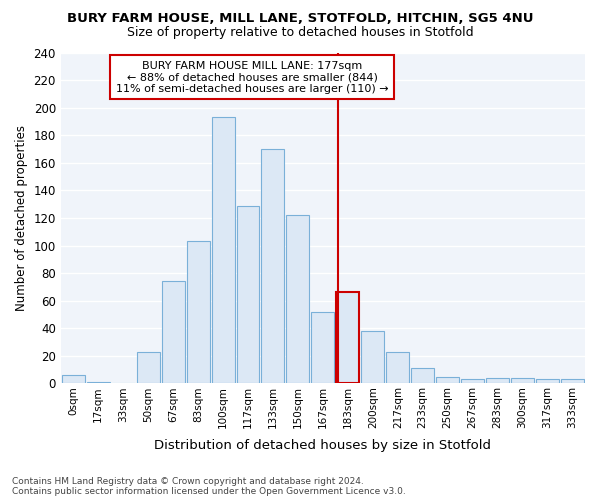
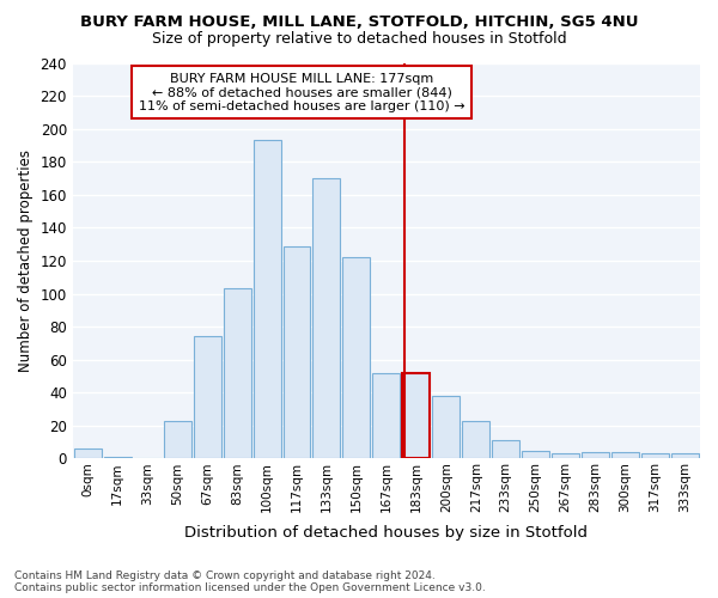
183sqm: 66 -> 52
